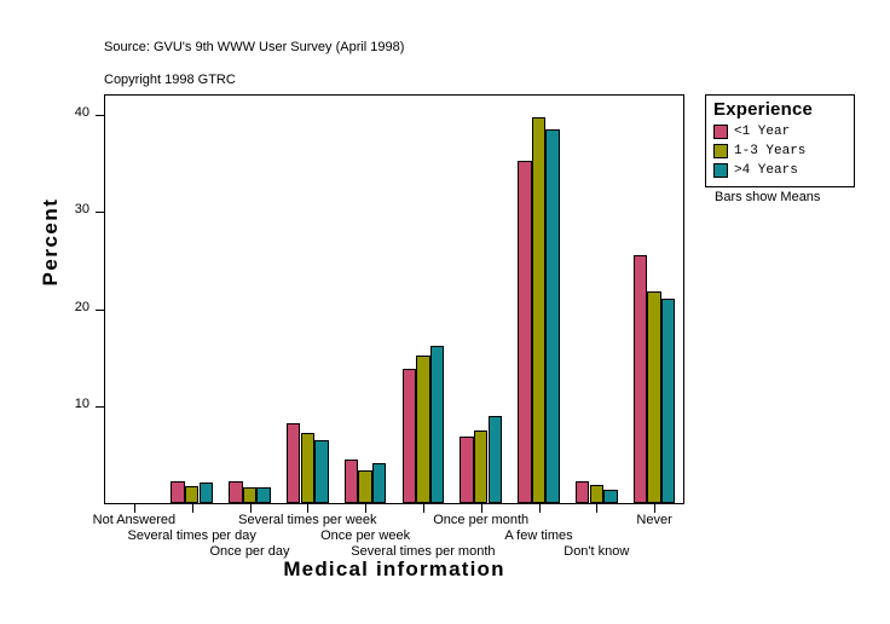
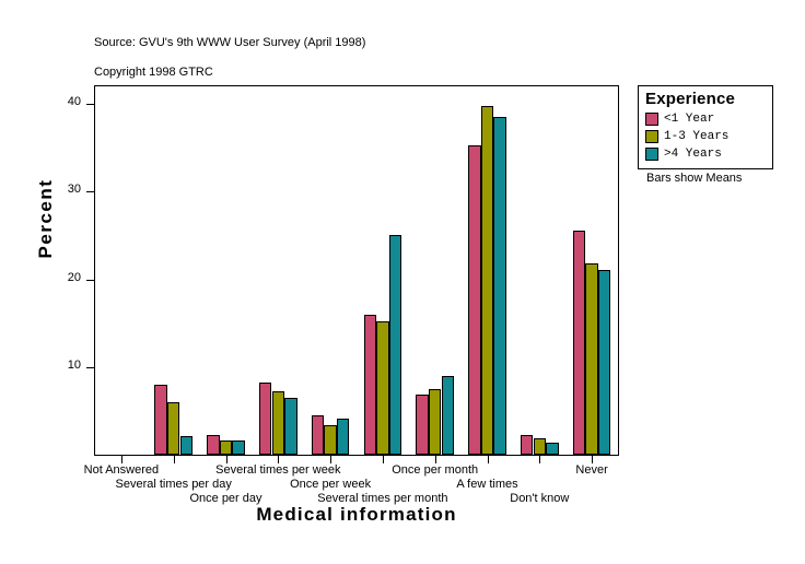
<1 Year/Several times per day: 2 -> 8
1-3 Years/Several times per day: 2 -> 6
<1 Year/Several times per month: 14 -> 16
>4 Years/Several times per month: 16 -> 25
